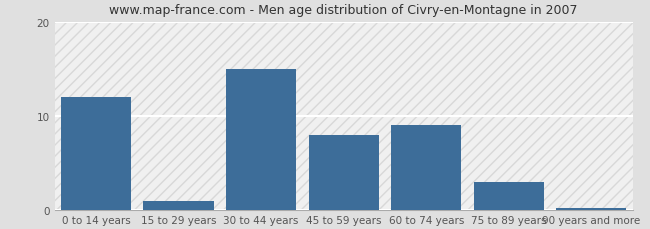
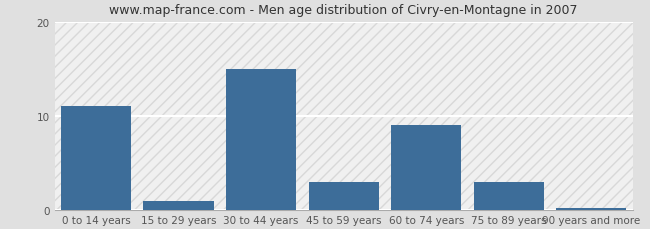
0 to 14 years: 12.0 -> 11.0
45 to 59 years: 8.0 -> 3.0
